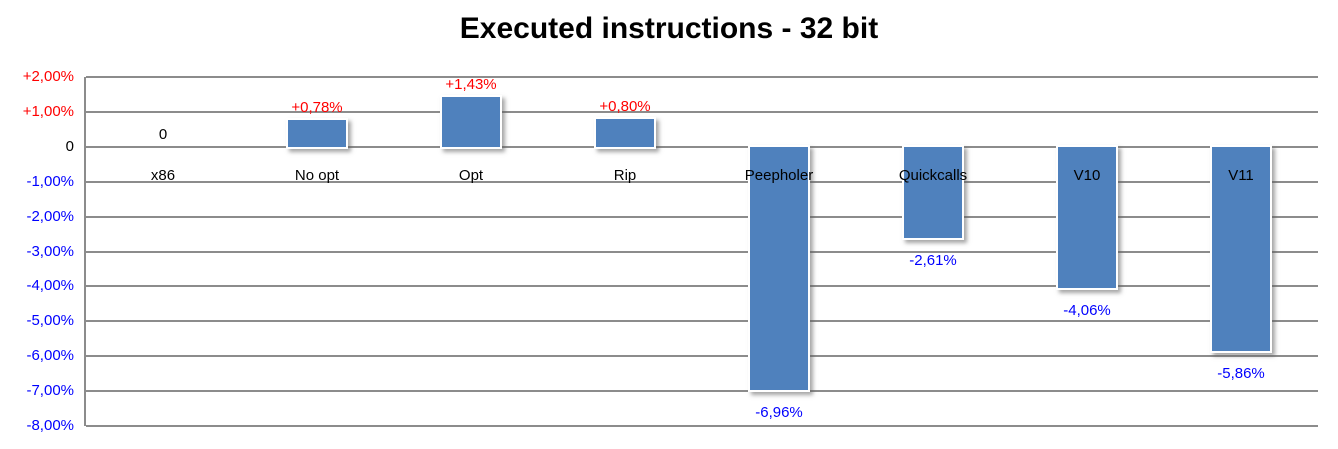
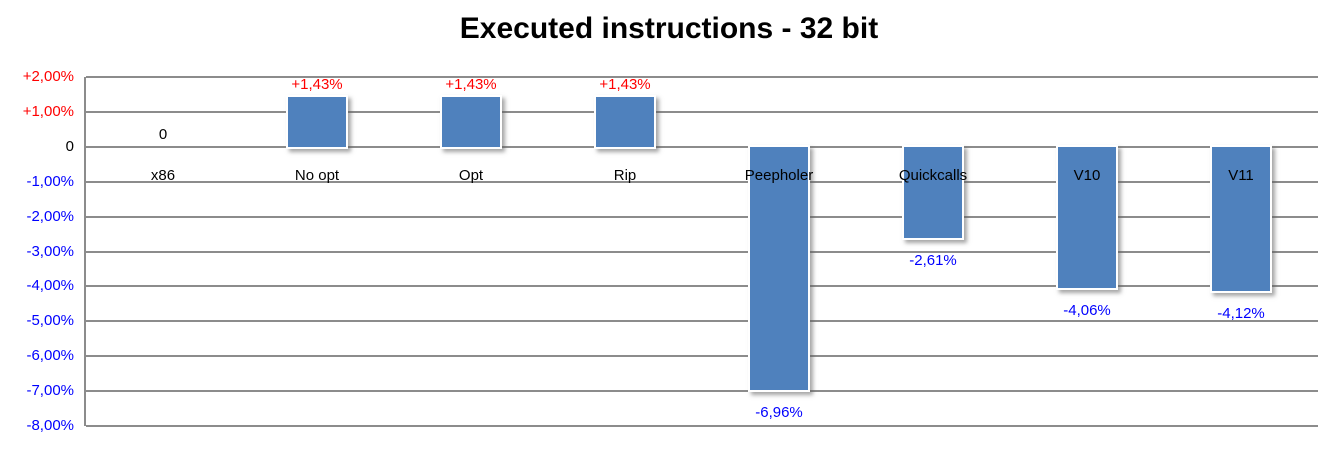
No opt: +0,78% -> +1,43%
Rip: +0,80% -> +1,43%
V11: -5,86% -> -4,12%
